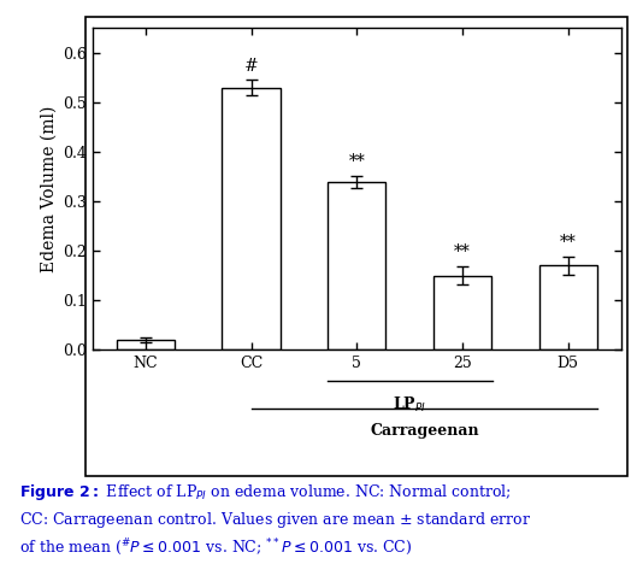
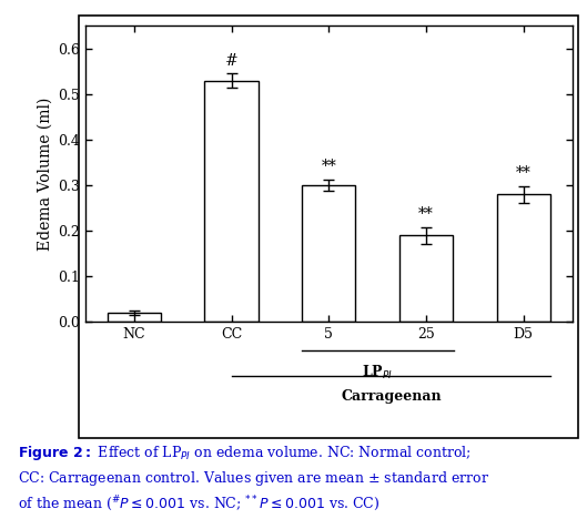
5: 0.34 -> 0.30
25: 0.15 -> 0.19
D5: 0.17 -> 0.28
